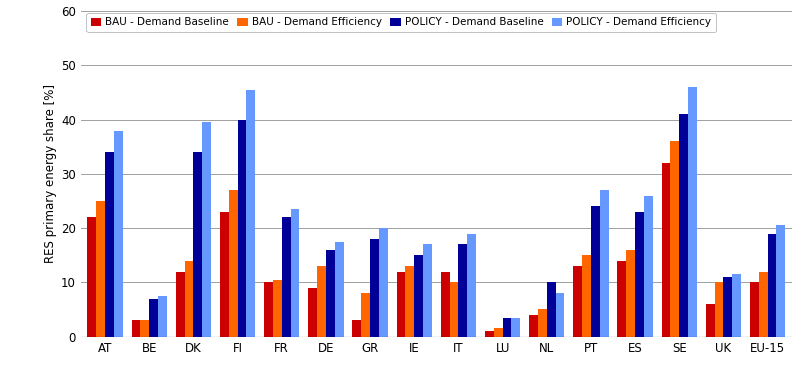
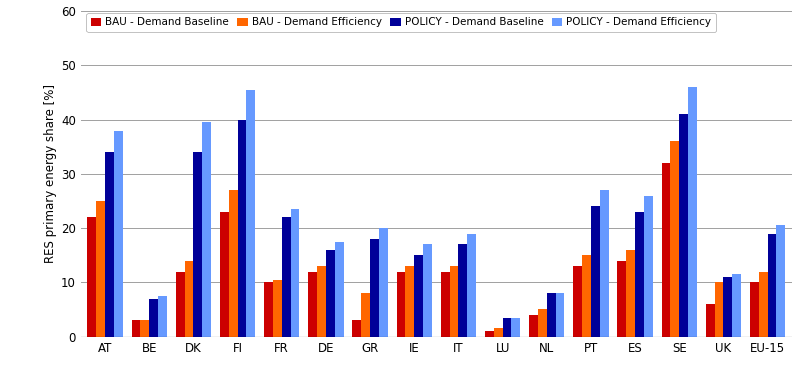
BAU - Demand Baseline/DE: 9 -> 12
BAU - Demand Efficiency/IT: 10.0 -> 13.0
POLICY - Demand Baseline/NL: 10.0 -> 8.0
